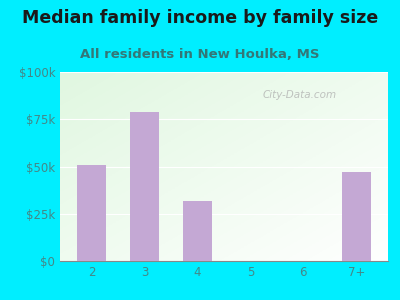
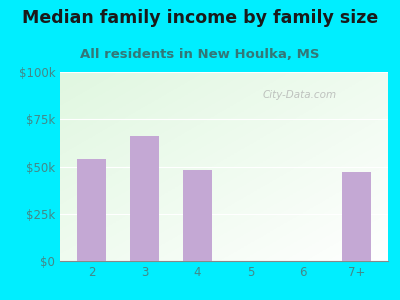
2: $51k -> $54k
3: $79k -> $66k
4: $32k -> $48k
